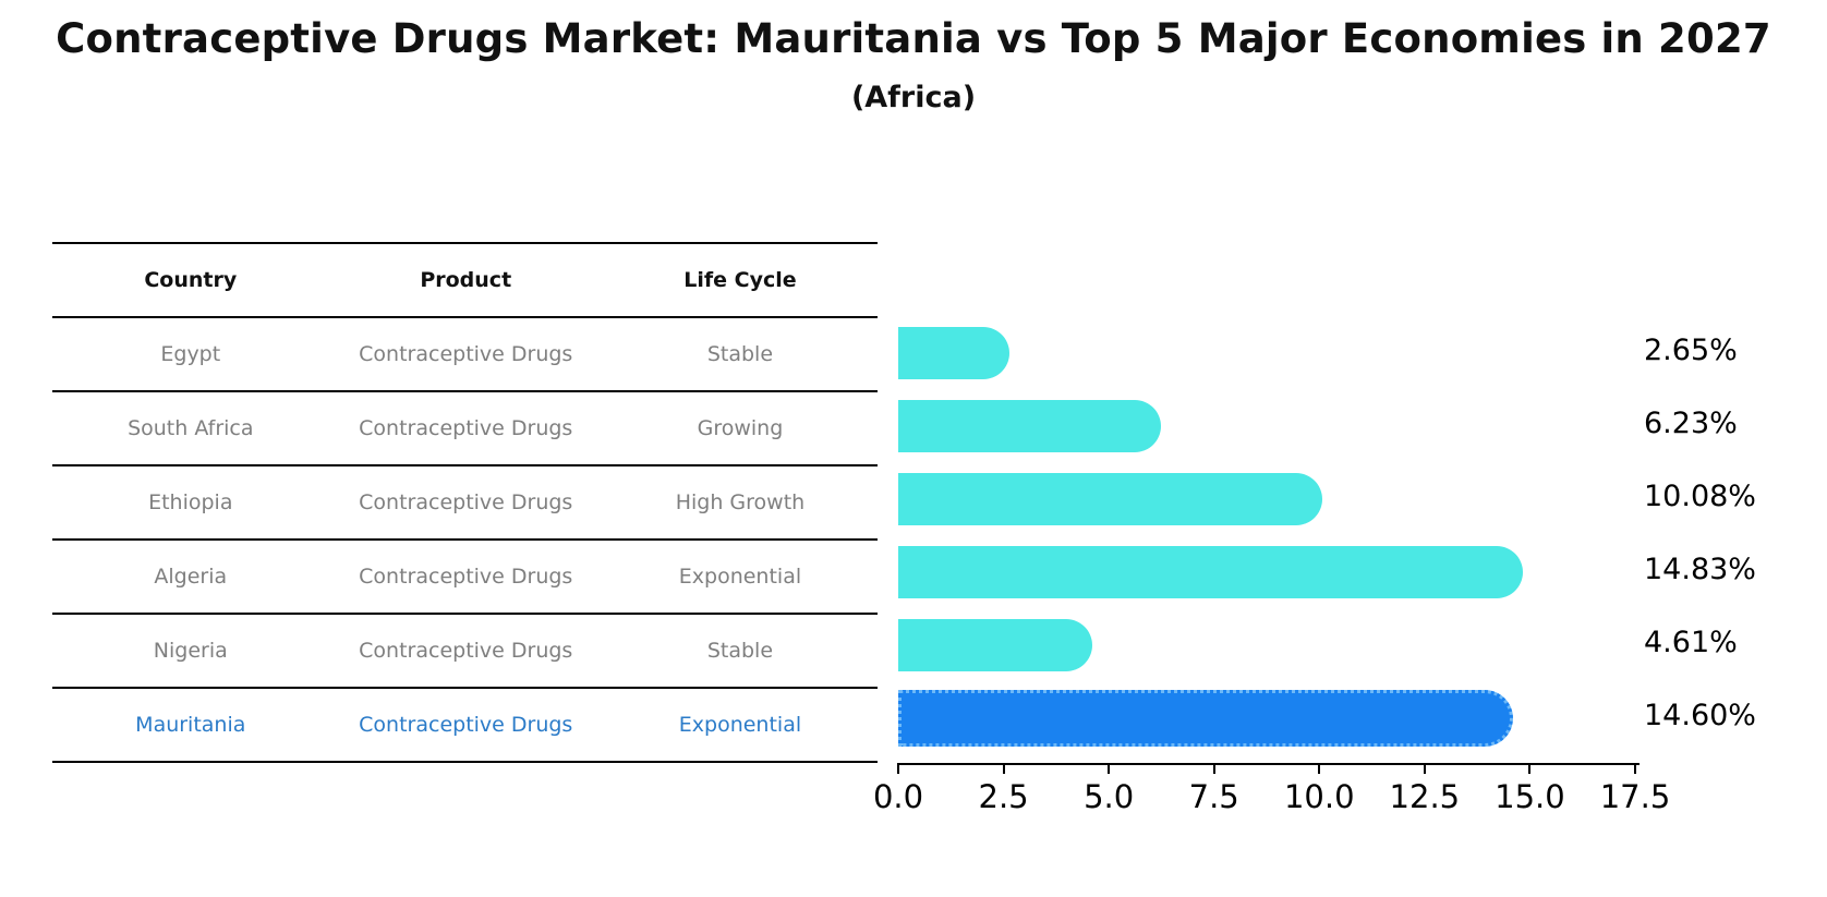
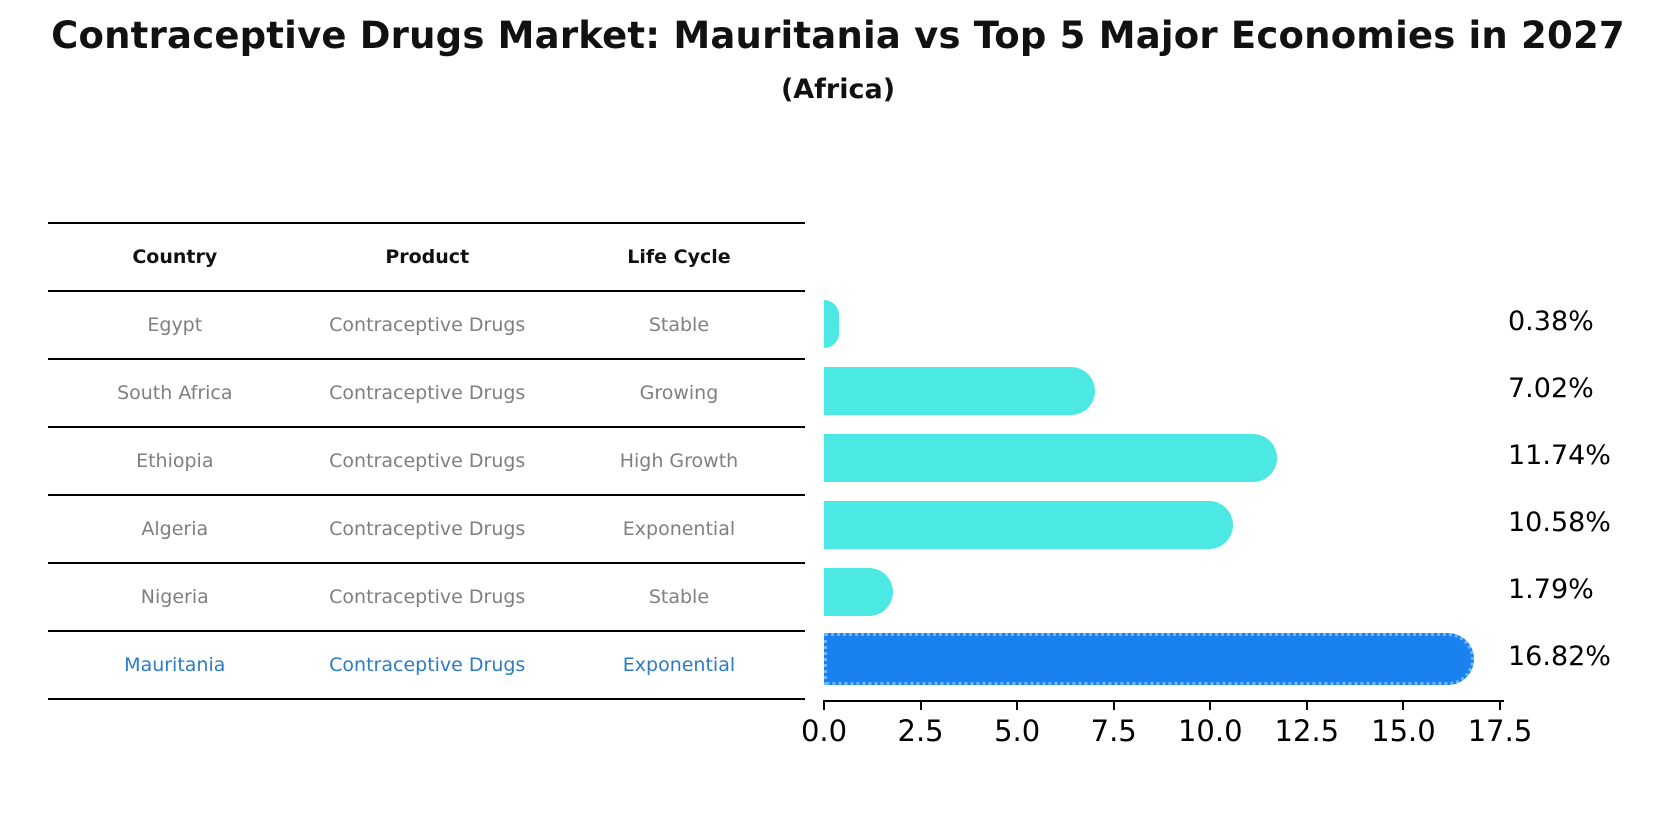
Egypt: 2.65% -> 0.38%
South Africa: 6.23% -> 7.02%
Ethiopia: 10.08% -> 11.74%
Algeria: 14.83% -> 10.58%
Nigeria: 4.61% -> 1.79%
Mauritania: 14.60% -> 16.82%
